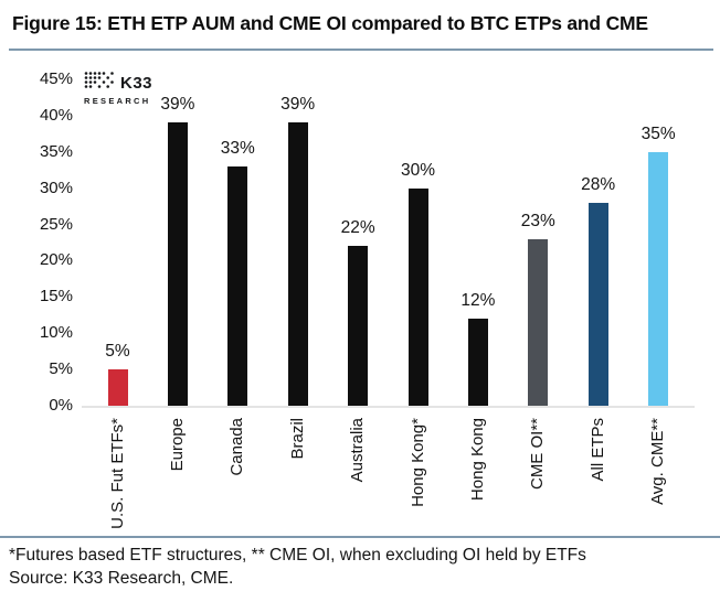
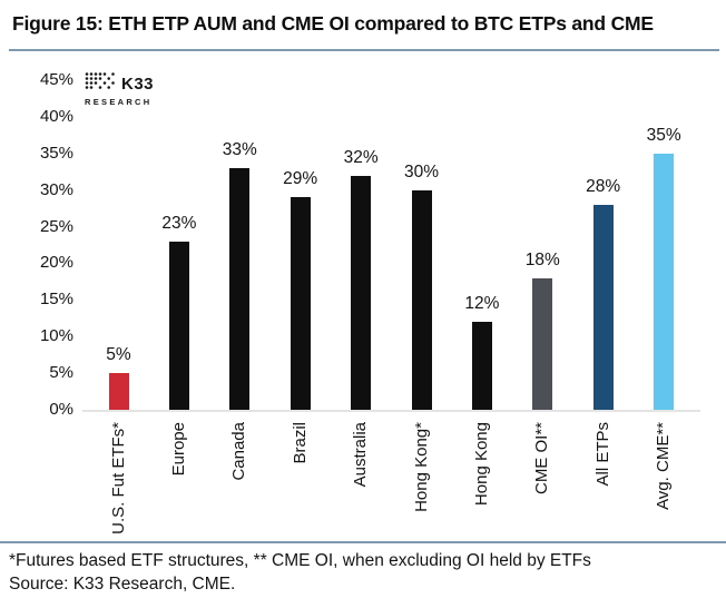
Europe: 39% -> 23%
Brazil: 39% -> 29%
Australia: 22% -> 32%
CME OI**: 23% -> 18%
